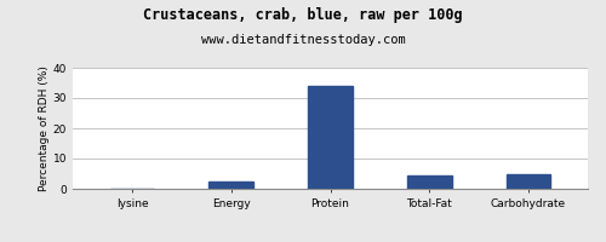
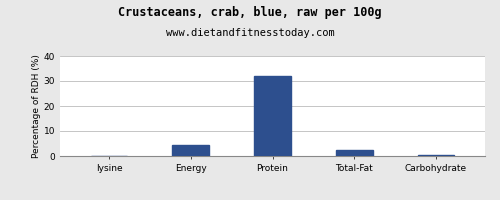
Energy: 2.5 -> 4.5
Protein: 34.0 -> 32.0
Total-Fat: 4.5 -> 2.5
Carbohydrate: 5.0 -> 0.3
